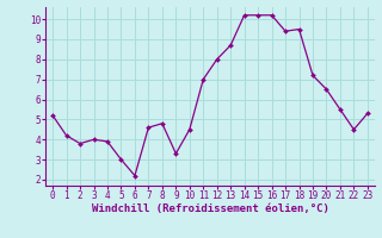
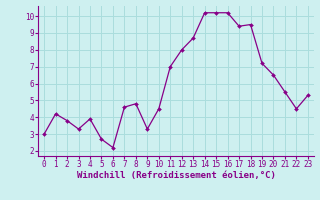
0: 5.2 -> 3.0
3: 4.0 -> 3.3
5: 3.0 -> 2.7
